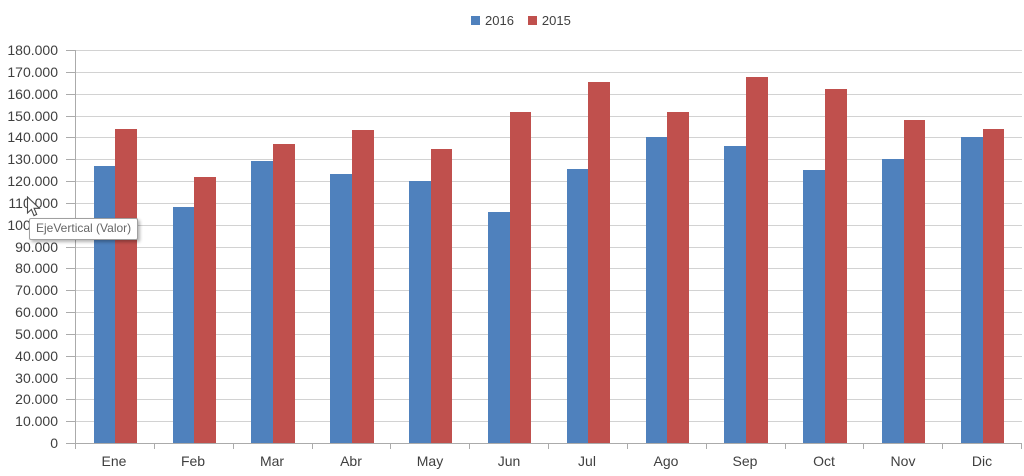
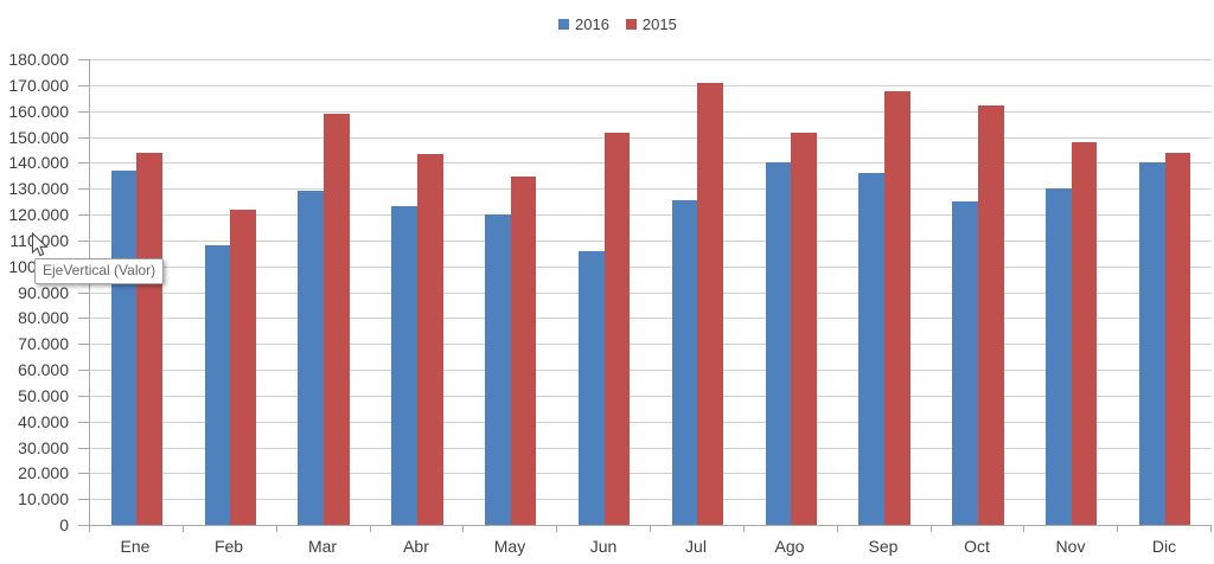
2016/Ene: 127000 -> 137000
2015/Mar: 137000 -> 159000
2015/Jul: 166000 -> 171000
